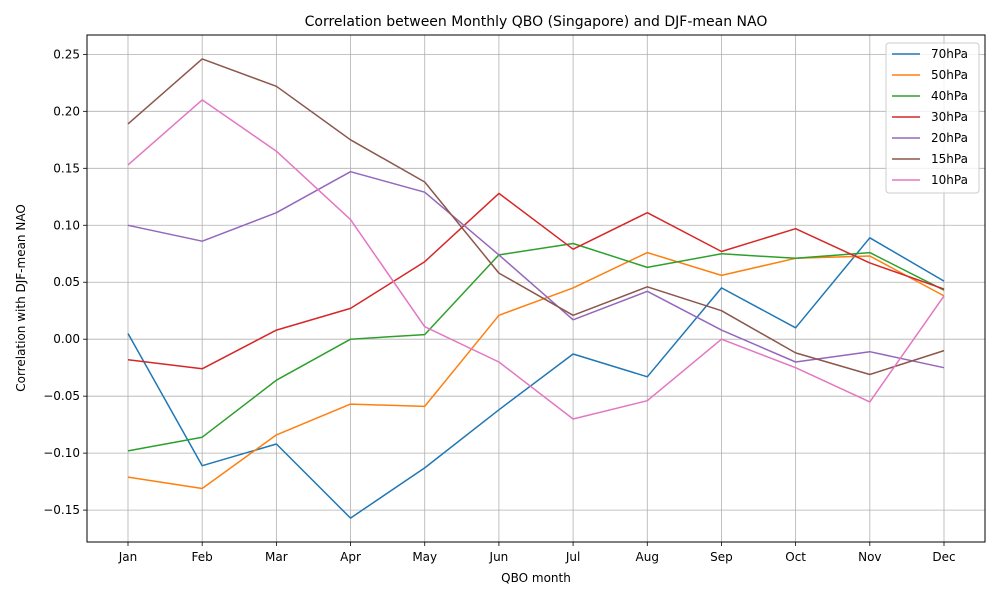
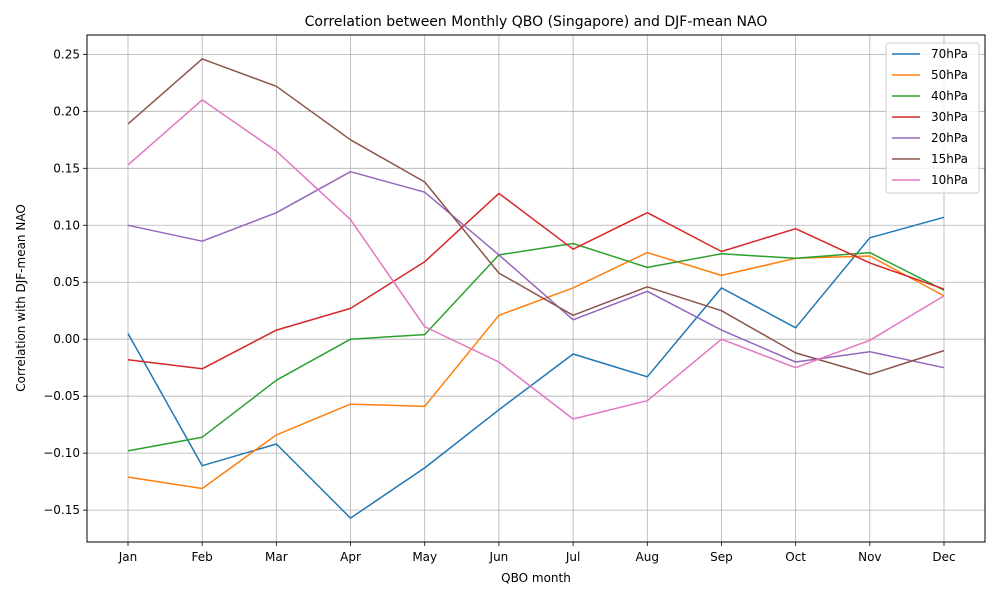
10hPa/Nov: -0.055 -> -0.001
70hPa/Dec: 0.051 -> 0.107
